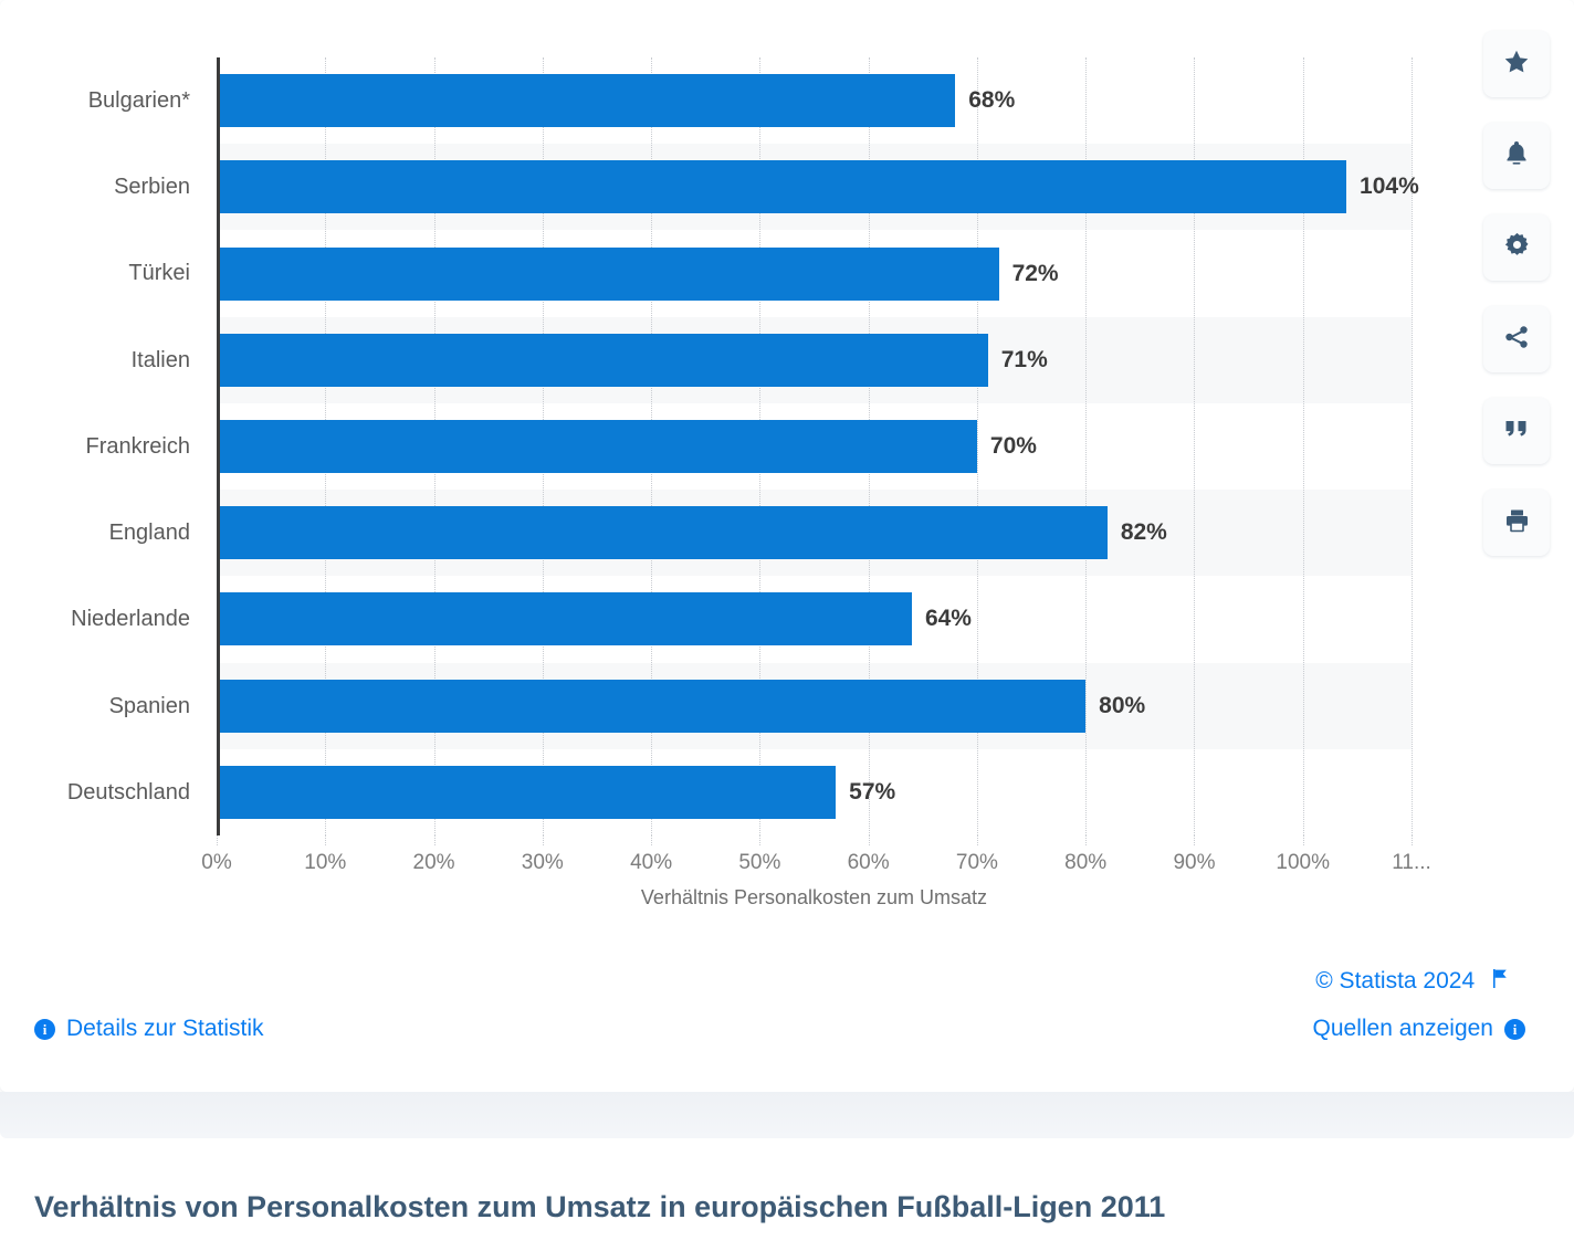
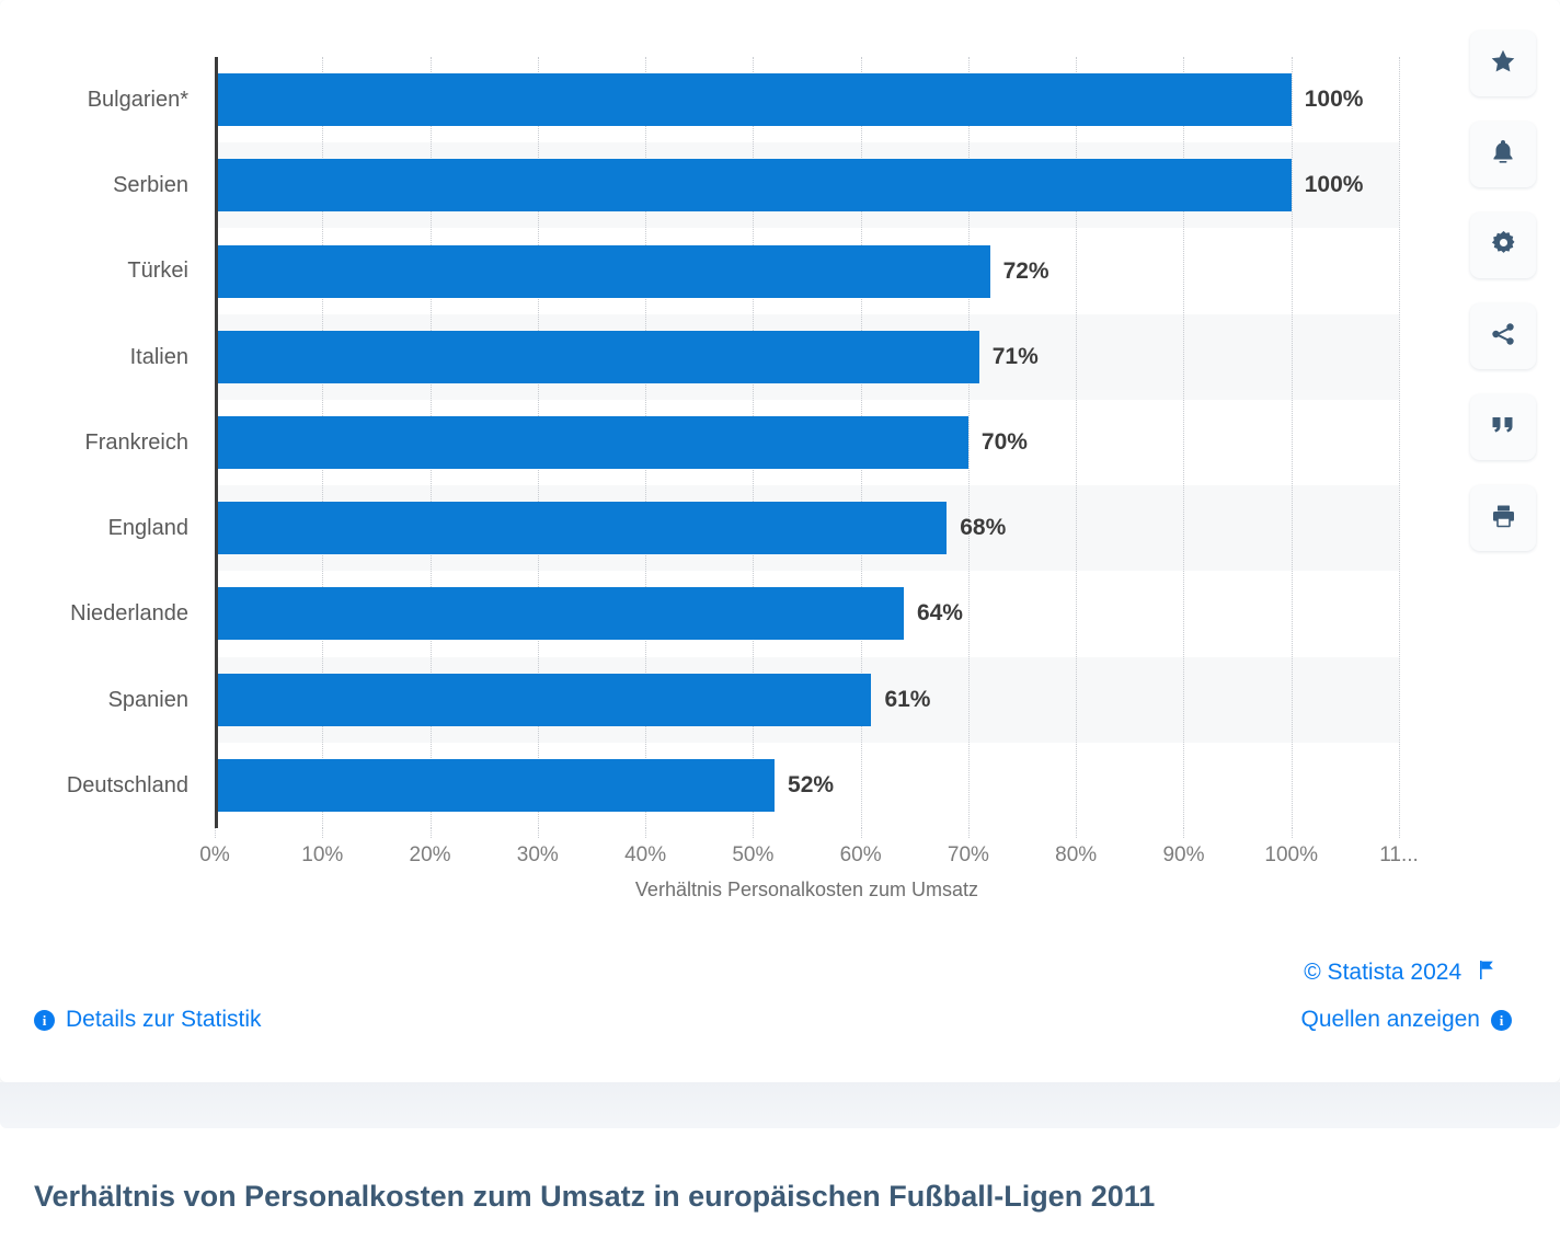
Bulgarien*: 68% -> 100%
Serbien: 104% -> 100%
England: 82% -> 68%
Spanien: 80% -> 61%
Deutschland: 57% -> 52%
